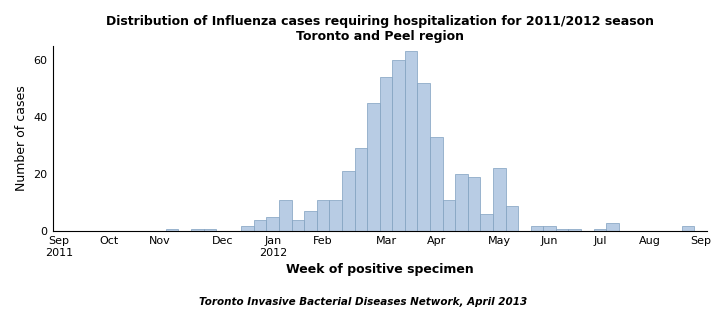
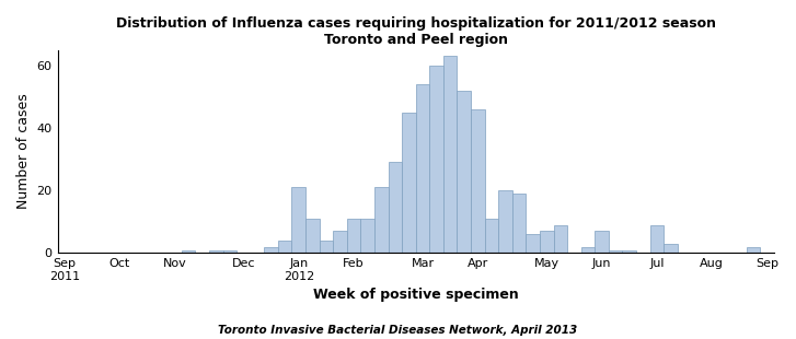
Jan 2012: 5 -> 21
Apr: 33 -> 46
May: 22 -> 7
Jun: 2 -> 7
Jul: 1 -> 9
